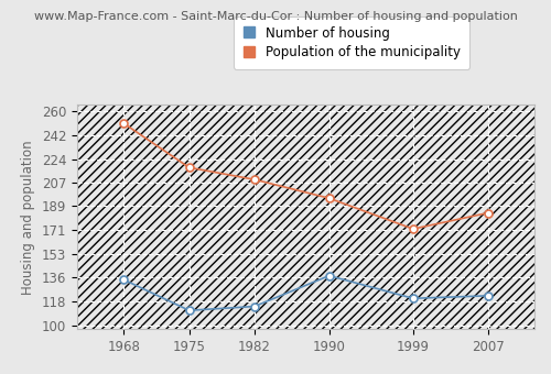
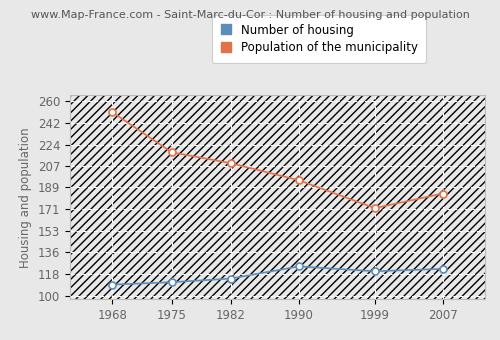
Number of housing/1968: 134 -> 109
Number of housing/1990: 137 -> 124
